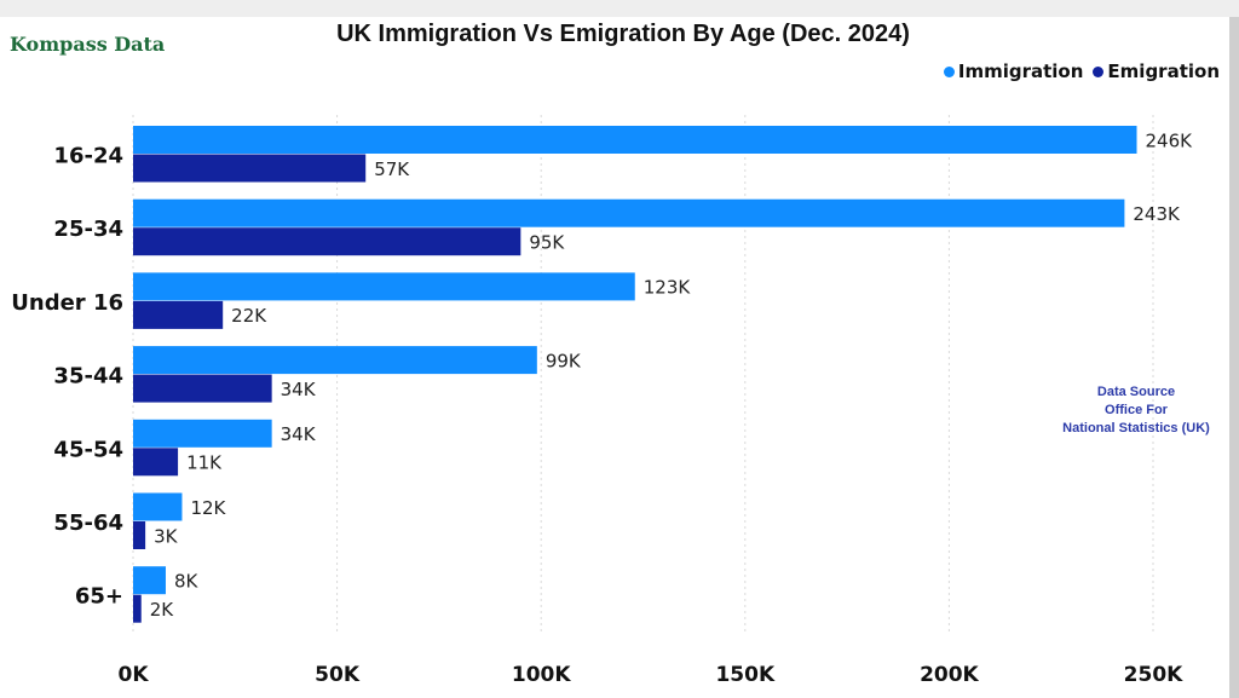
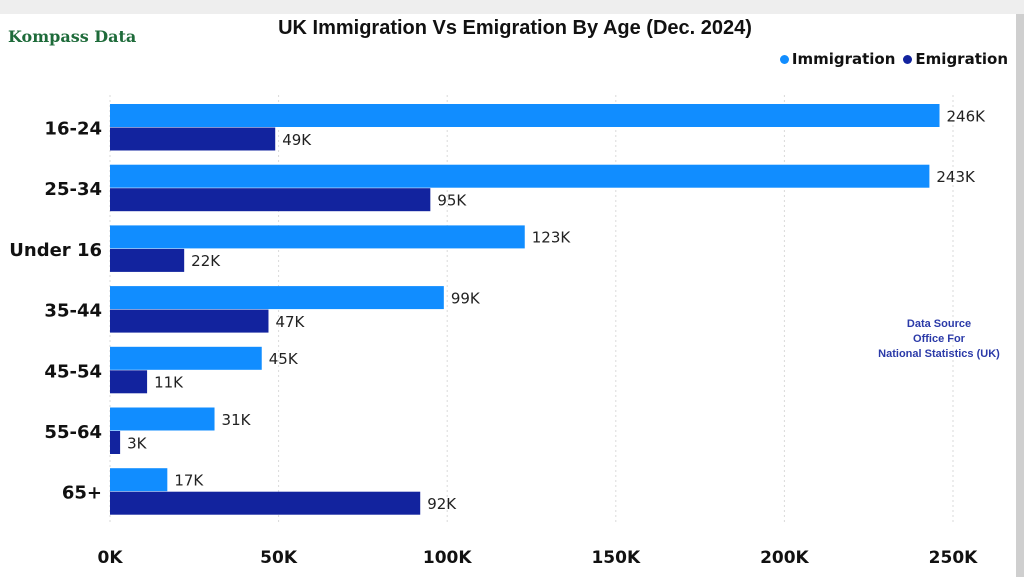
Emigration/16-24: 57K -> 49K
Emigration/35-44: 34K -> 47K
Immigration/45-54: 34K -> 45K
Immigration/55-64: 12K -> 31K
Immigration/65+: 8K -> 17K
Emigration/65+: 2K -> 92K
